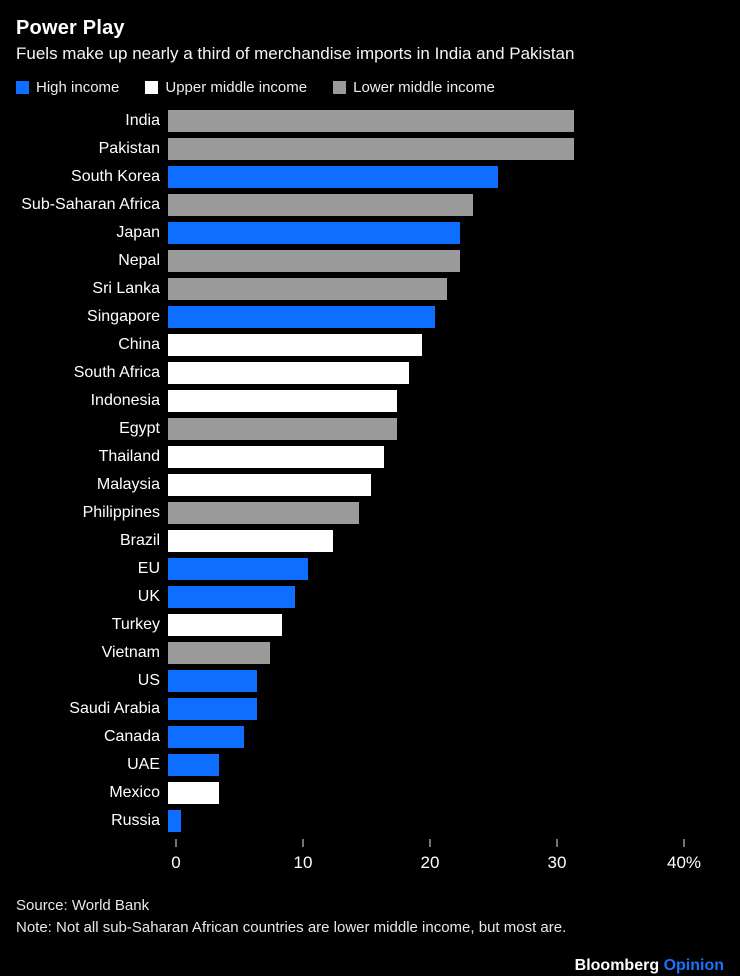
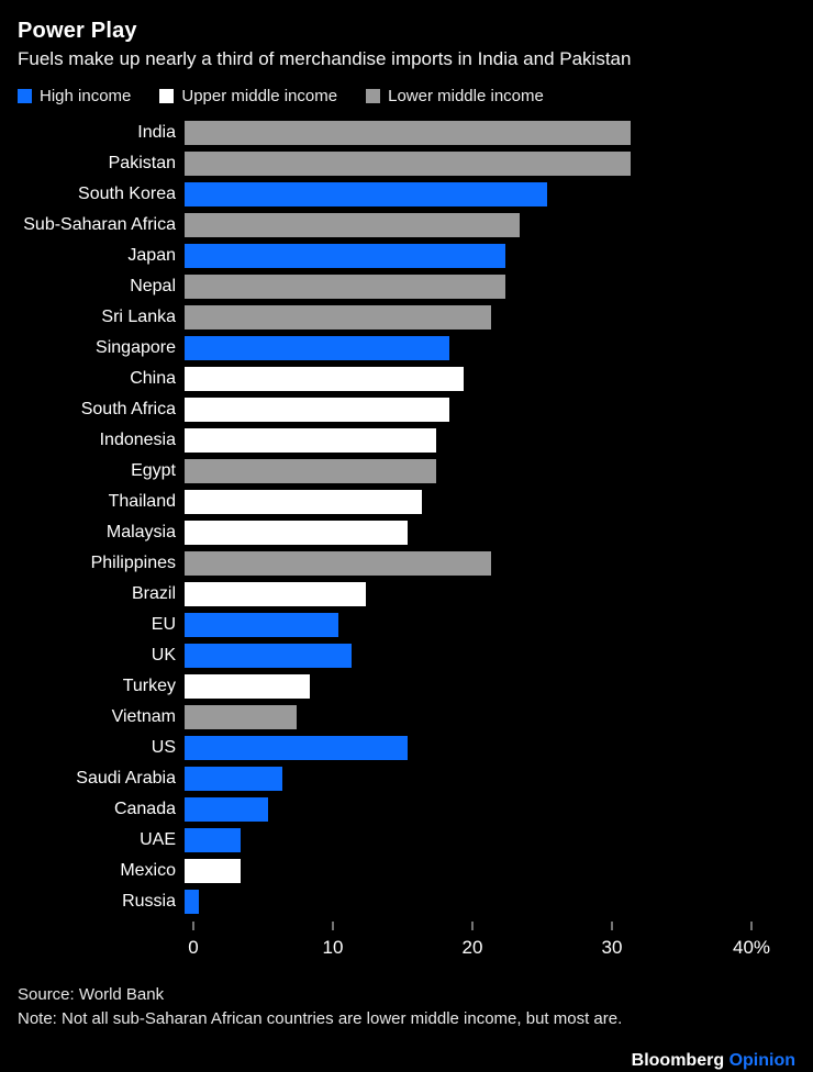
Singapore: 21% -> 19%
Philippines: 15% -> 22%
UK: 10% -> 12%
US: 7% -> 16%
